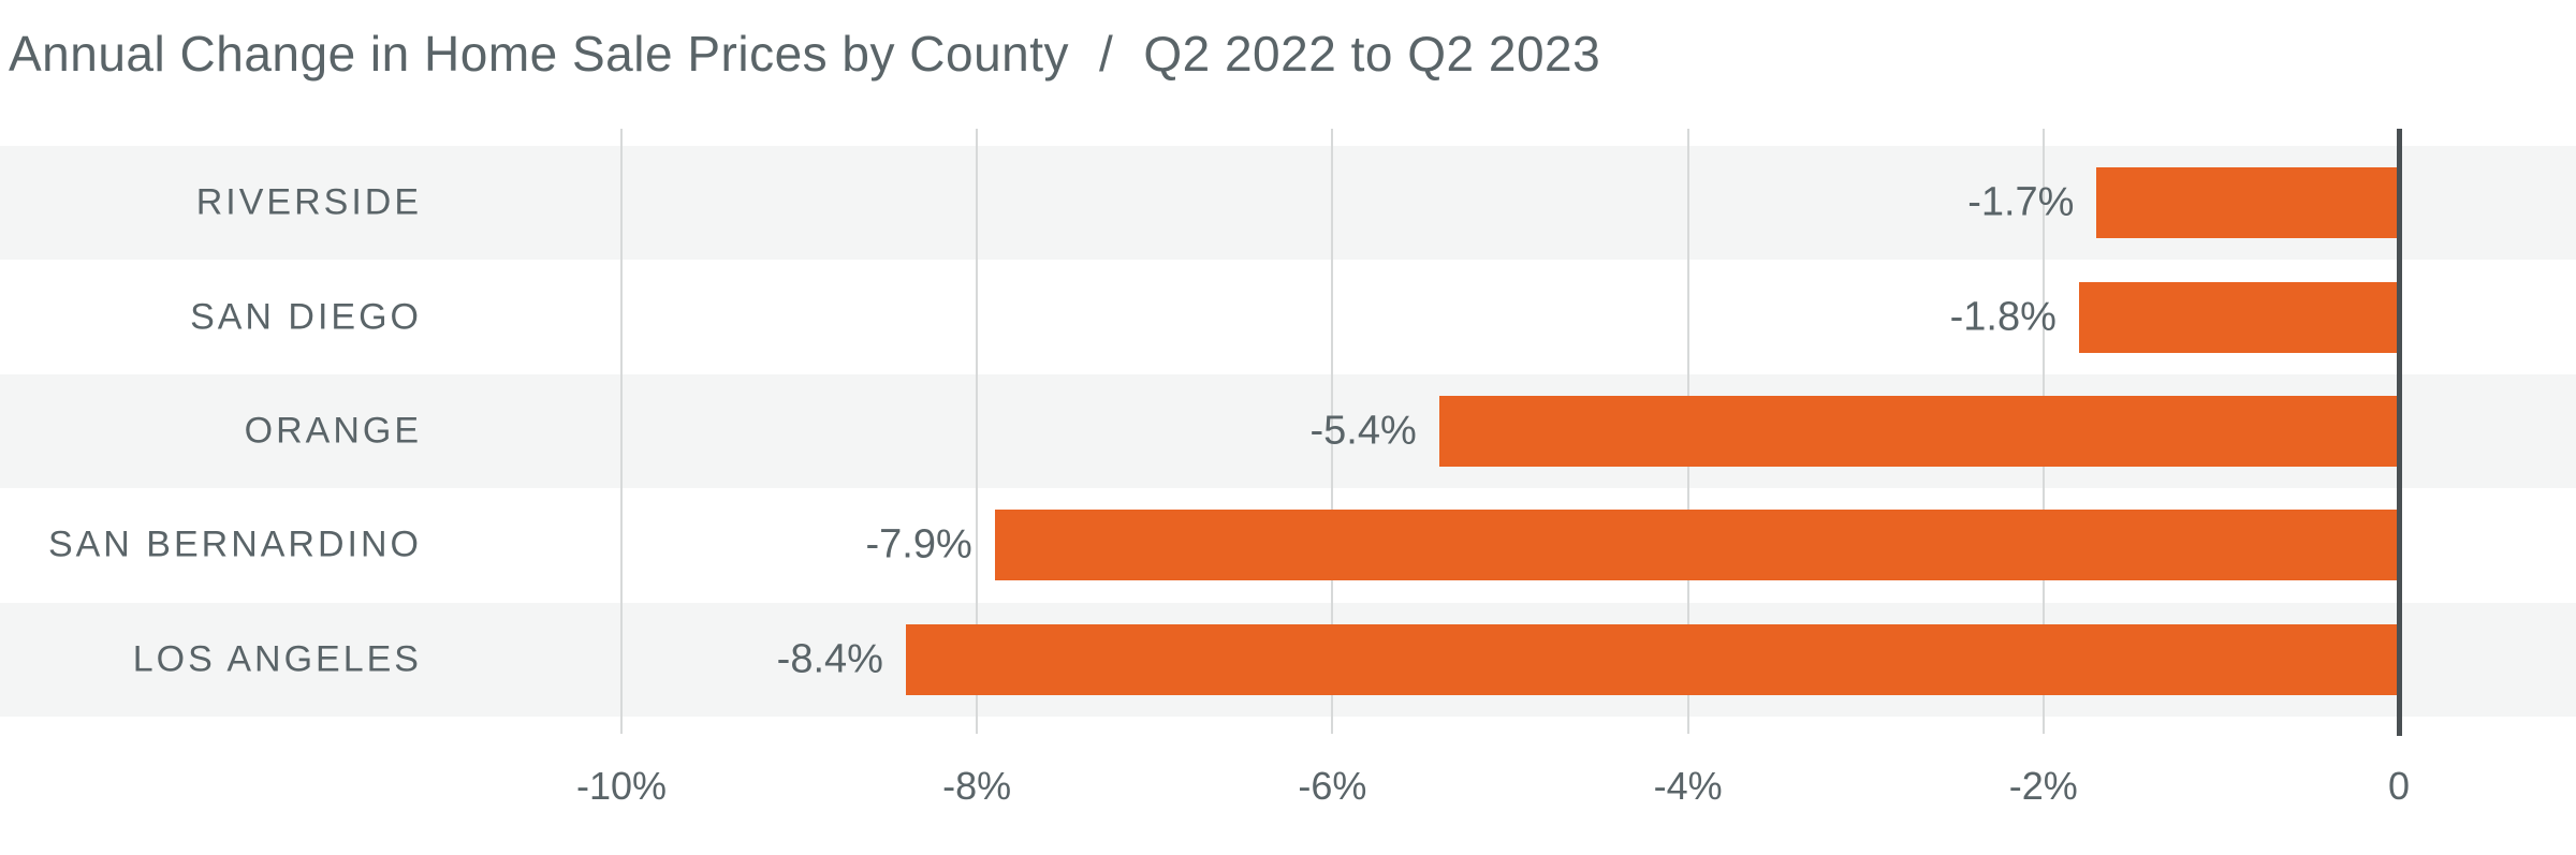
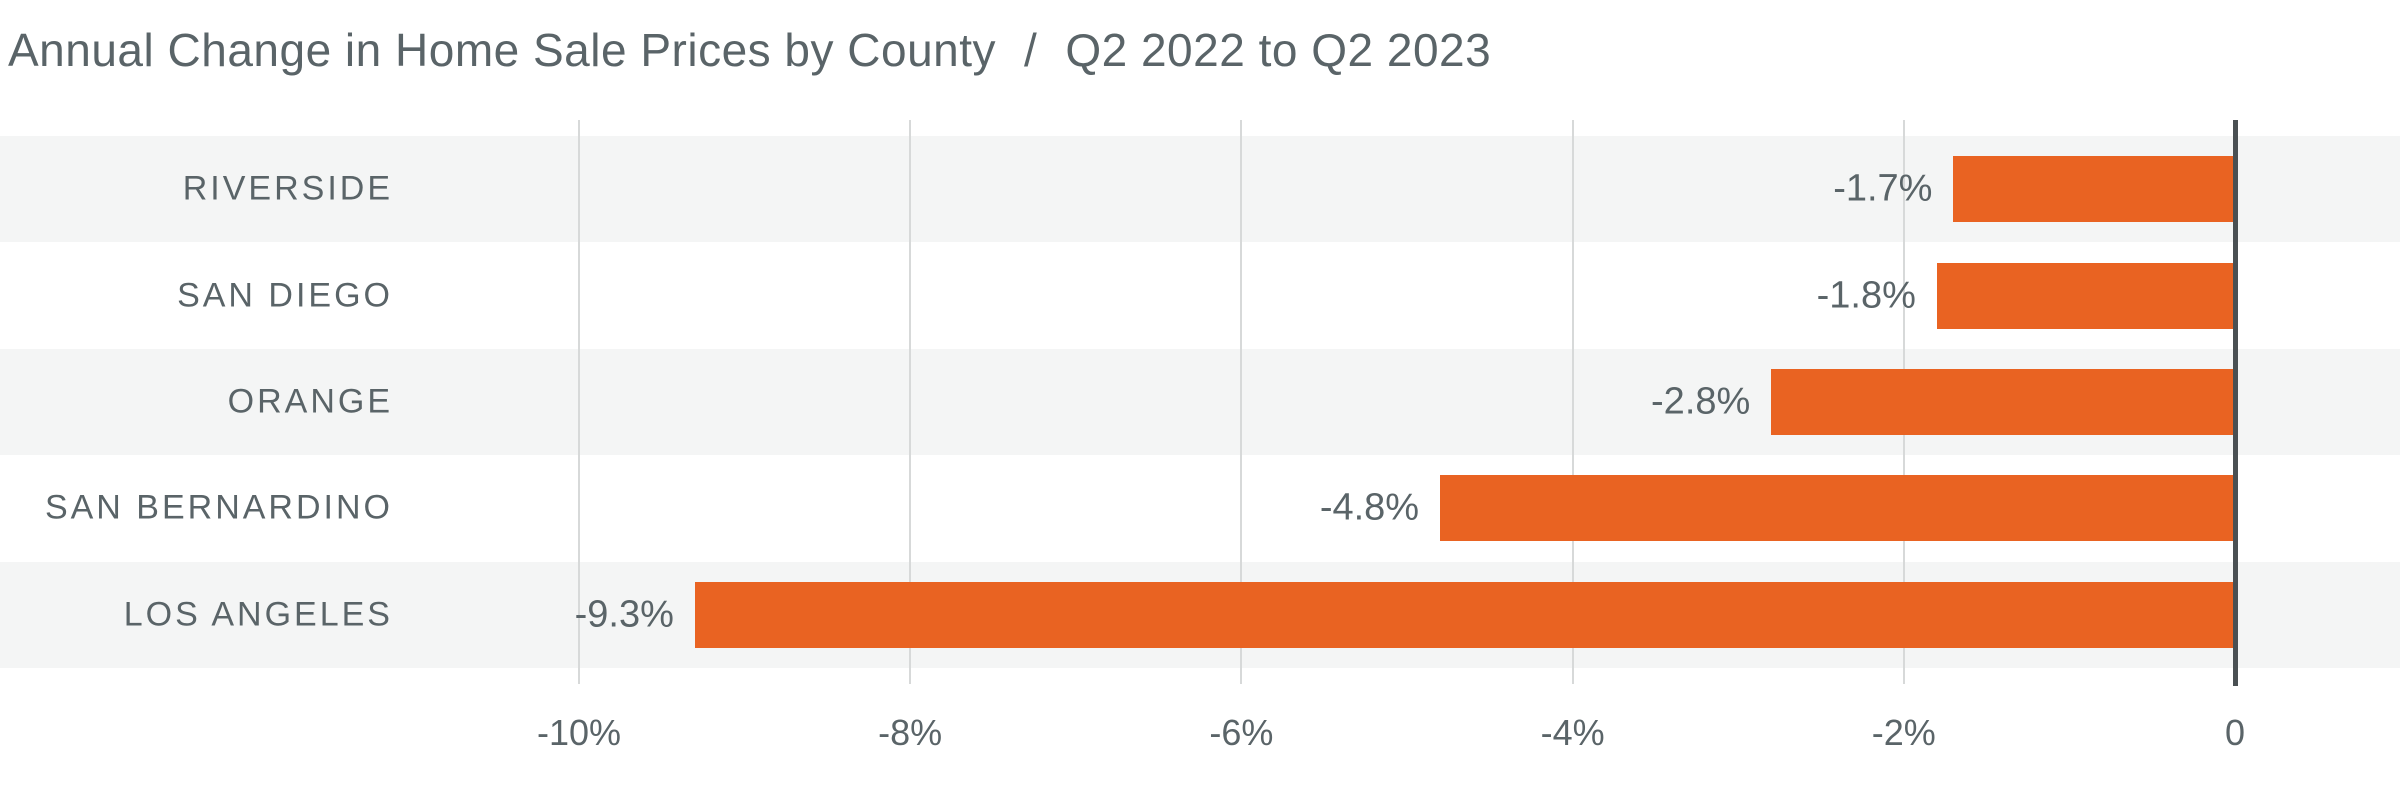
ORANGE: -5.4% -> -2.8%
SAN BERNARDINO: -7.9% -> -4.8%
LOS ANGELES: -8.4% -> -9.3%
